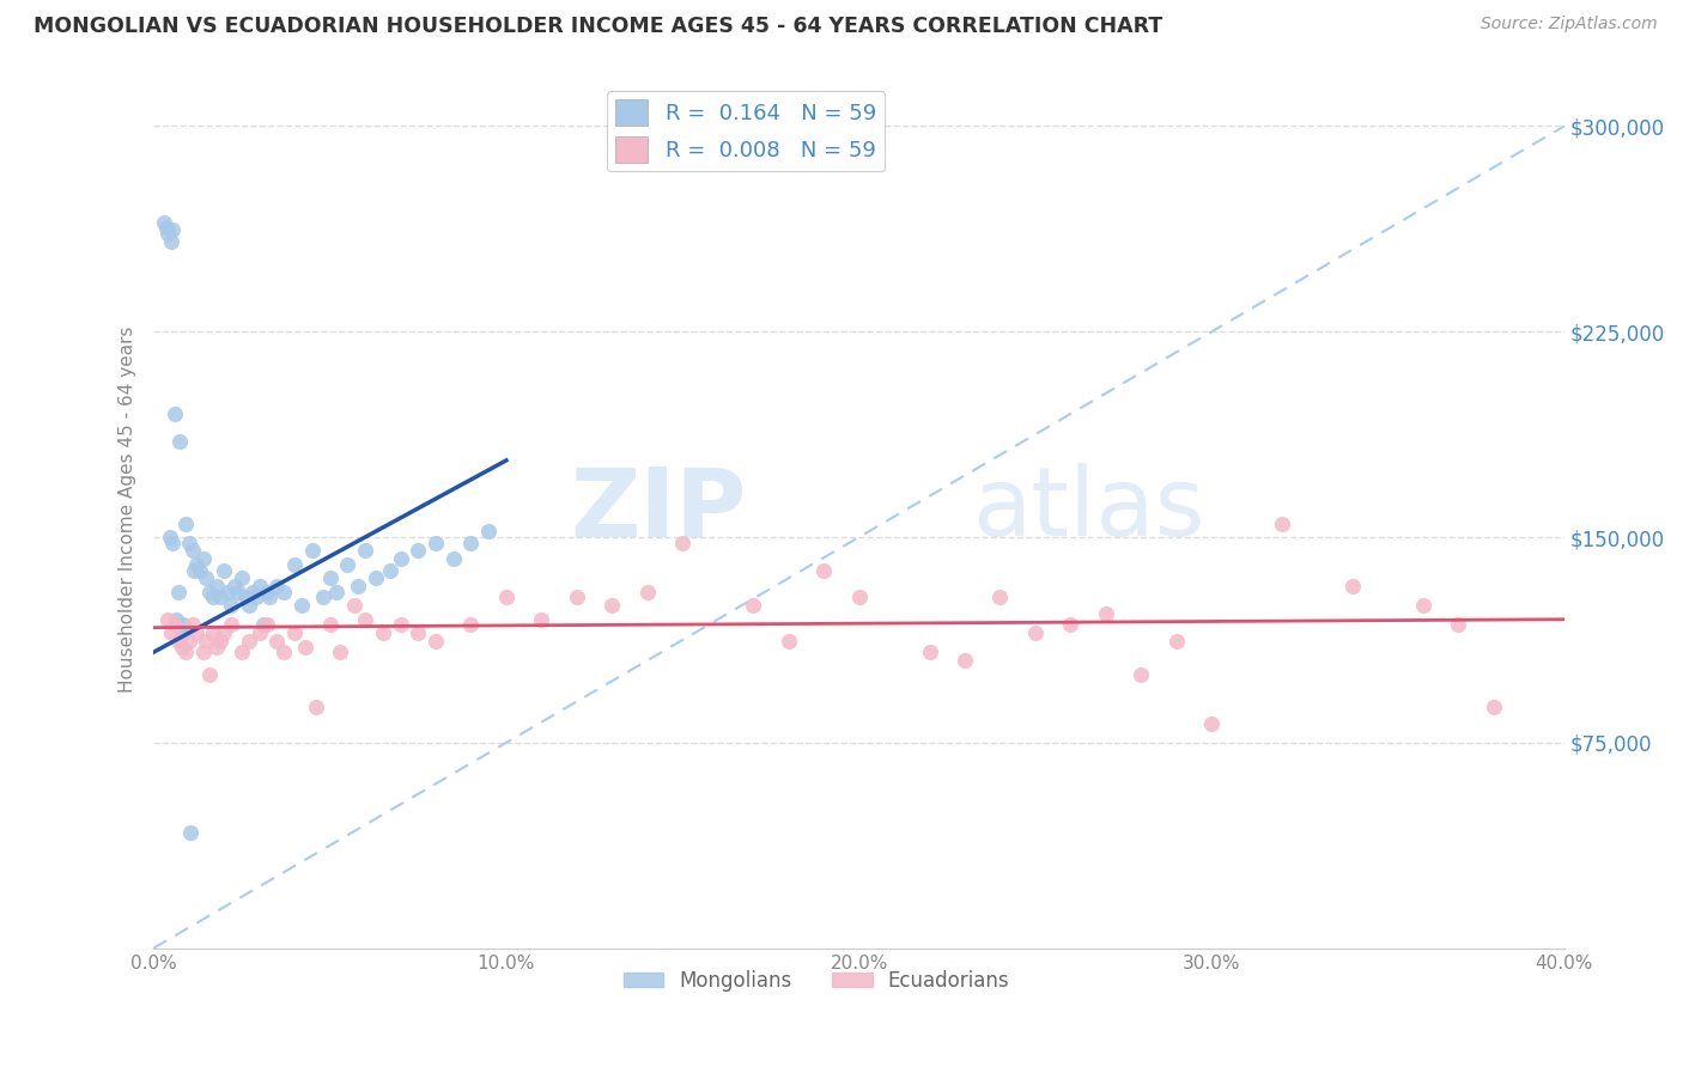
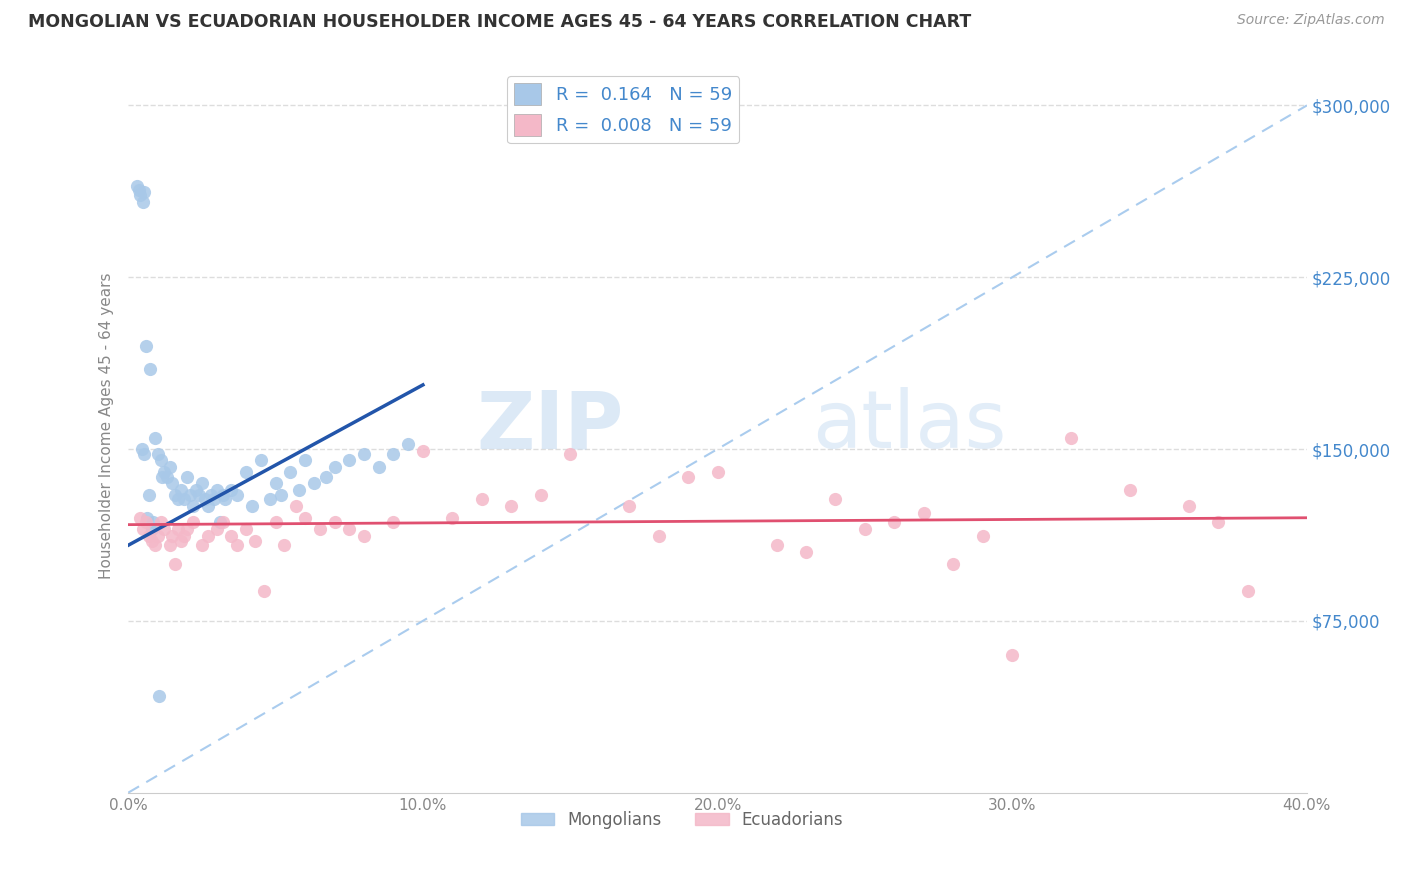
Ecuadorians/10.0%: $128,000 -> $149,000
Ecuadorians/20.0%: $128,000 -> $140,000
Ecuadorians/30.0%: $82,000 -> $60,000
